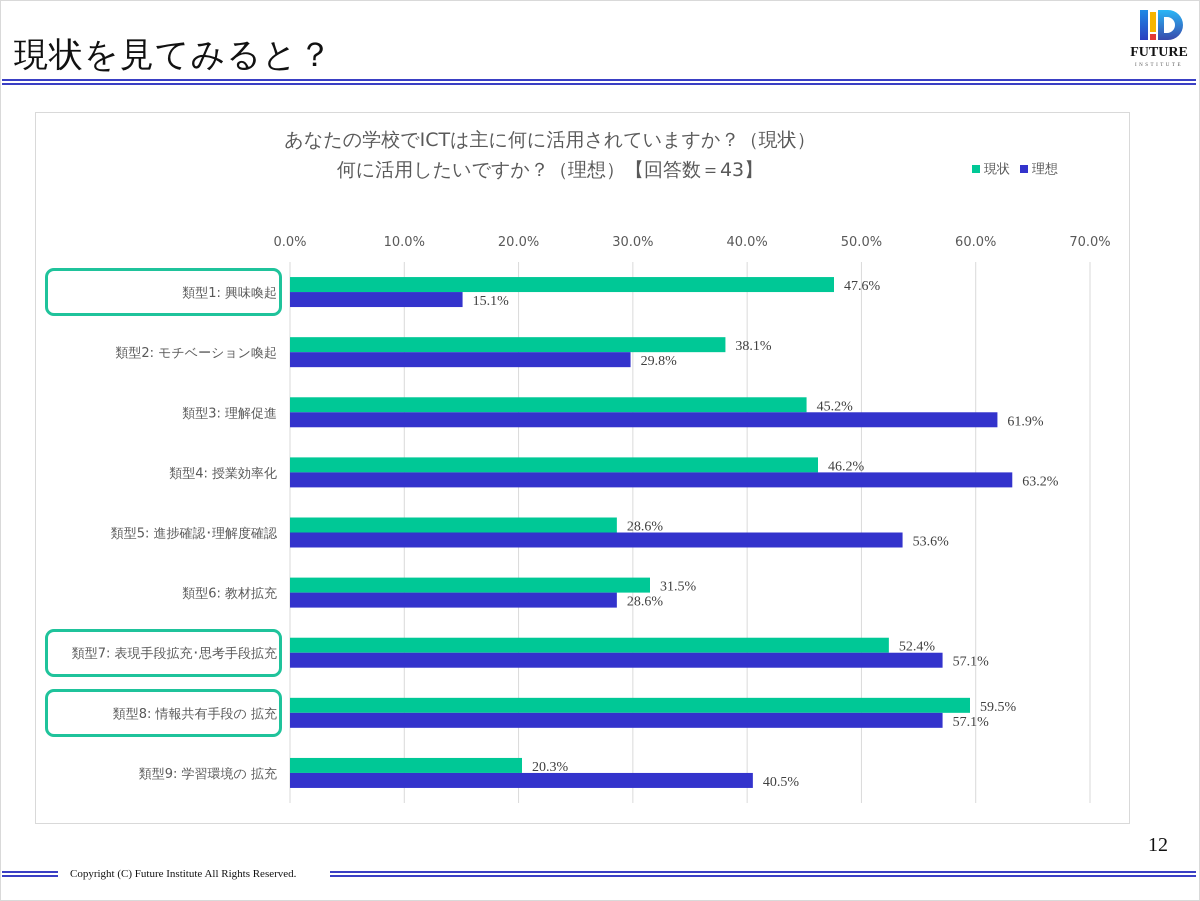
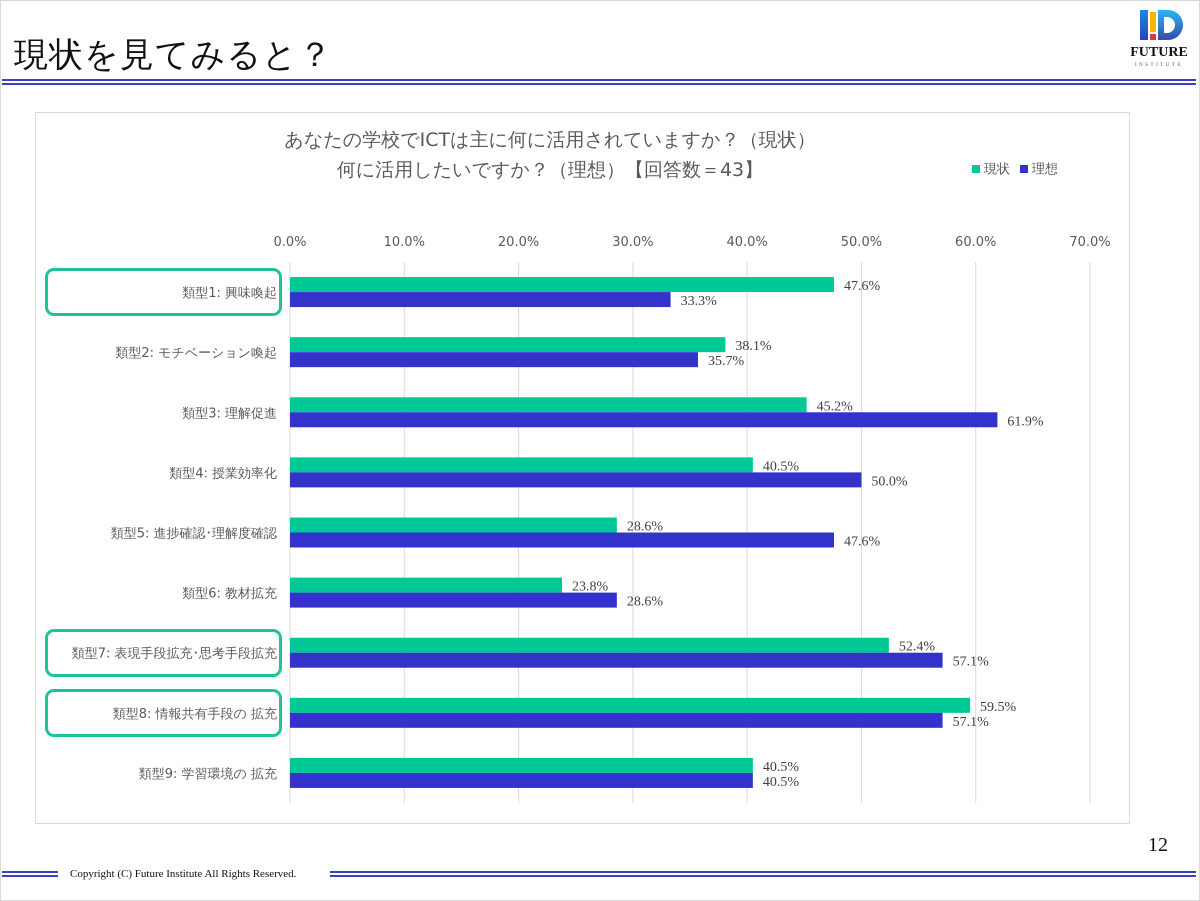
理想/類型1: 興味喚起: 15.1% -> 33.3%
理想/類型2: モチベーション喚起: 29.8% -> 35.7%
現状/類型4: 授業効率化: 46.2% -> 40.5%
理想/類型4: 授業効率化: 63.2% -> 50.0%
理想/類型5: 進捗確認･理解度確認: 53.6% -> 47.6%
現状/類型6: 教材拡充: 31.5% -> 23.8%
現状/類型9: 学習環境の 拡充: 20.3% -> 40.5%
